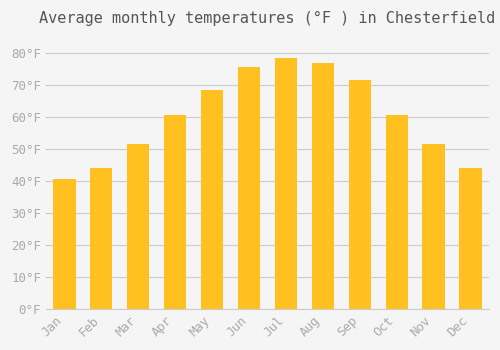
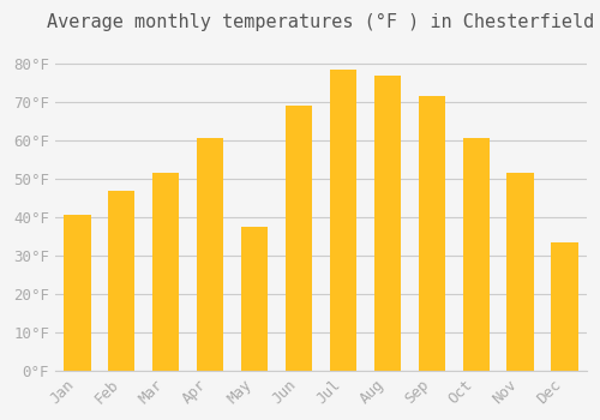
Feb: 44.0°F -> 47.0°F
May: 68.5°F -> 37.5°F
Jun: 75.5°F -> 69.0°F
Dec: 44.0°F -> 33.5°F
